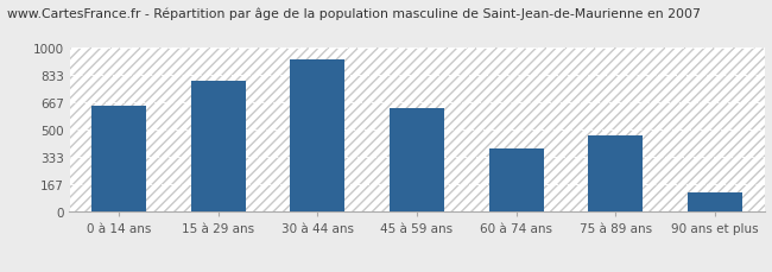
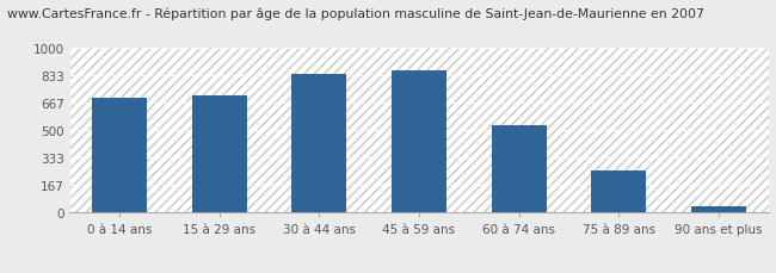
0 à 14 ans: 650 -> 700
15 à 29 ans: 800 -> 710
30 à 44 ans: 930 -> 840
45 à 59 ans: 630 -> 870
60 à 74 ans: 390 -> 530
75 à 89 ans: 470 -> 260
90 ans et plus: 120 -> 40
